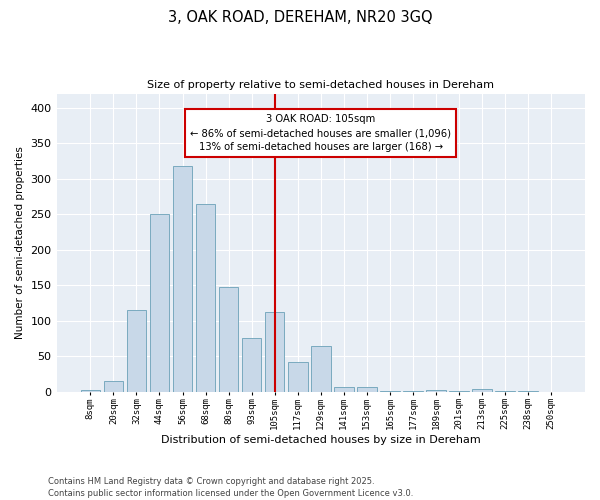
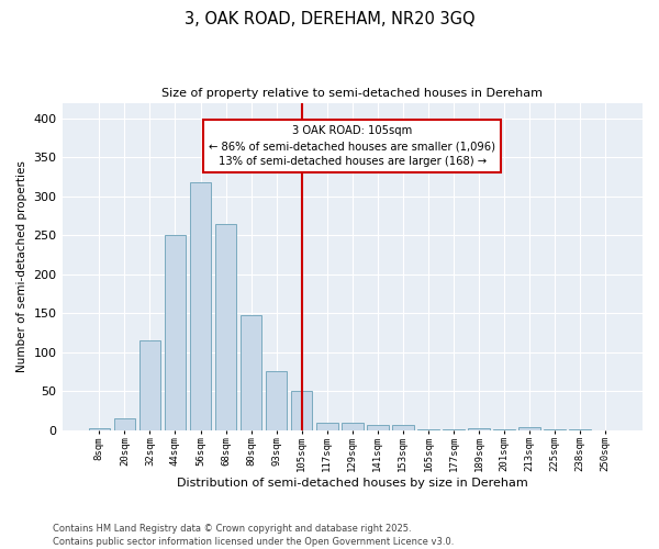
105sqm: 112 -> 50
117sqm: 42 -> 10
129sqm: 64 -> 9
